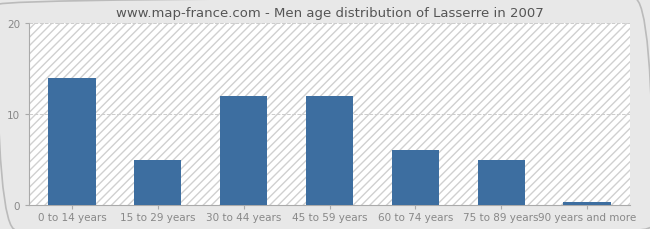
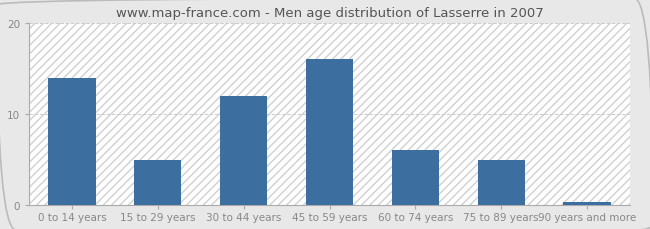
45 to 59 years: 12.0 -> 16.0
